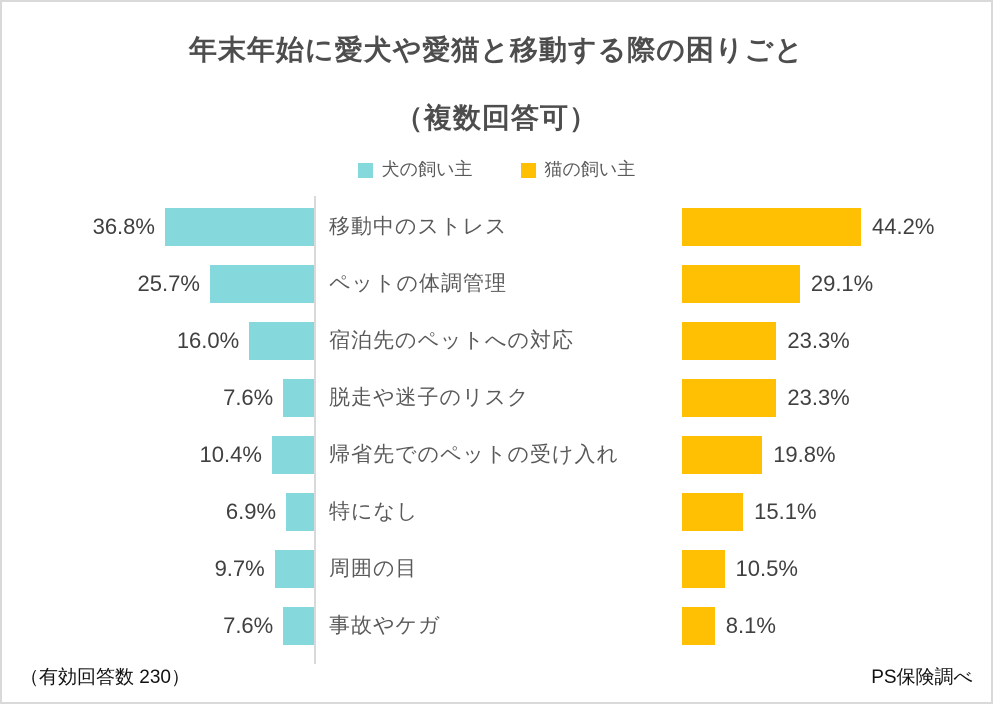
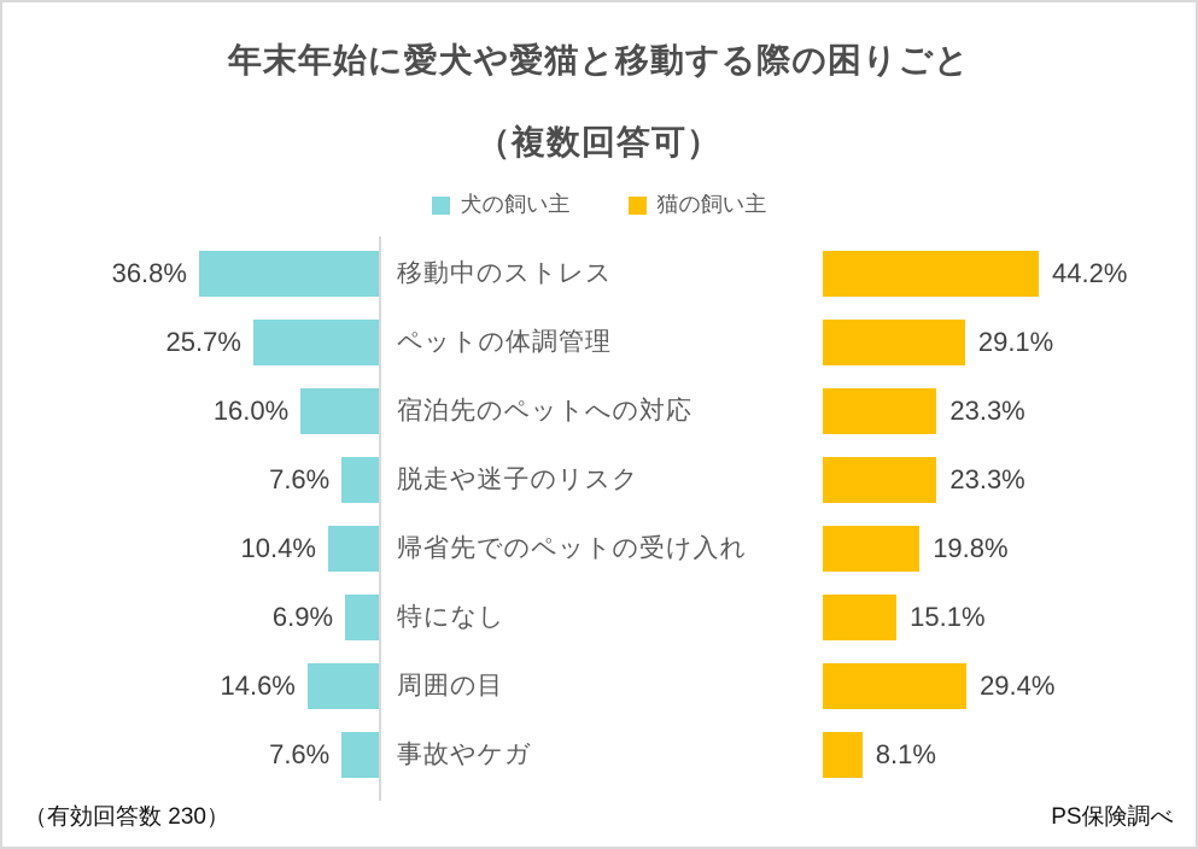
犬の飼い主/周囲の目: 9.7% -> 14.6%
猫の飼い主/周囲の目: 10.5% -> 29.4%
